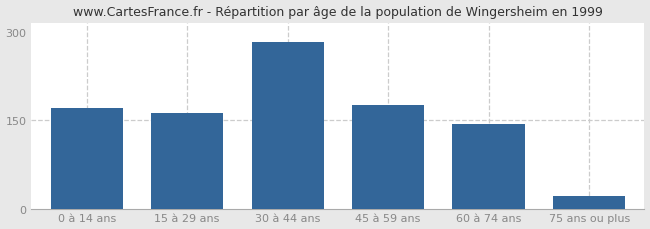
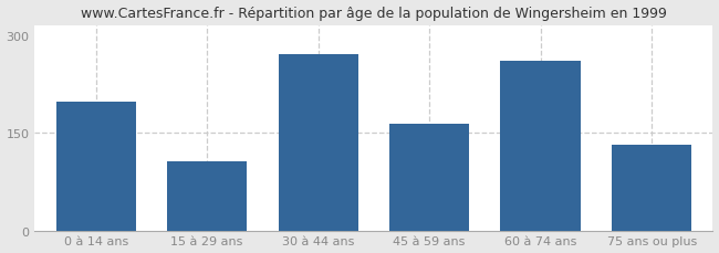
0 à 14 ans: 170 -> 198
15 à 29 ans: 162 -> 106
30 à 44 ans: 283 -> 270
45 à 59 ans: 175 -> 164
60 à 74 ans: 143 -> 260
75 ans ou plus: 22 -> 132
